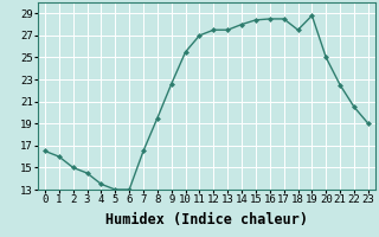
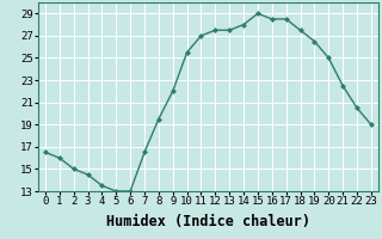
9: 22.6 -> 22.0
15: 28.4 -> 29.0
19: 28.8 -> 26.5
